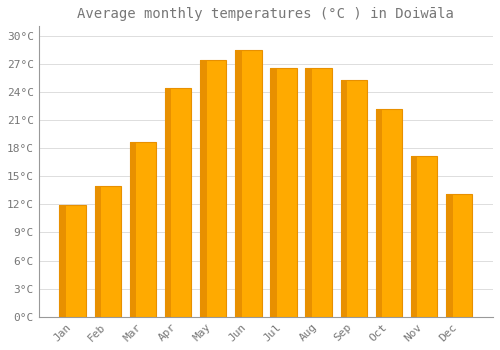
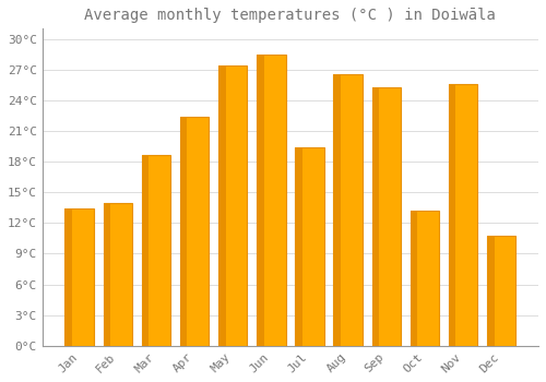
Jan: 11.9°C -> 13.4°C
Apr: 24.4°C -> 22.4°C
Jul: 26.6°C -> 19.4°C
Oct: 22.2°C -> 13.2°C
Nov: 17.2°C -> 25.6°C
Dec: 13.1°C -> 10.8°C
